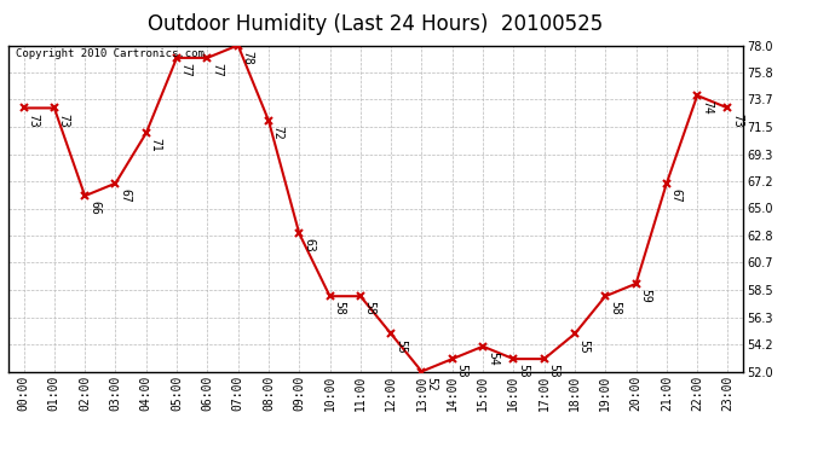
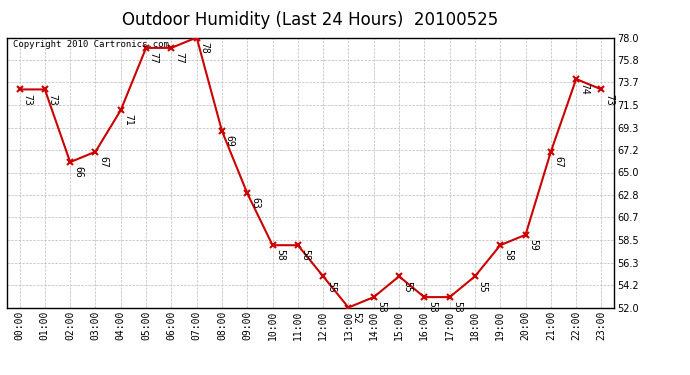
08:00: 72 -> 69
15:00: 54 -> 55
